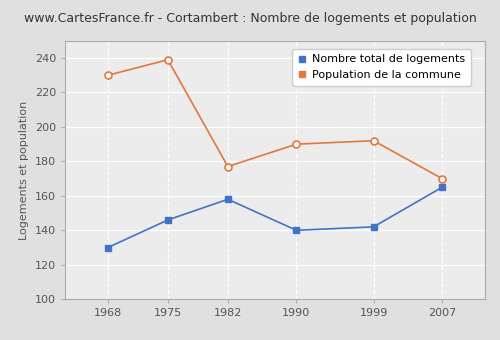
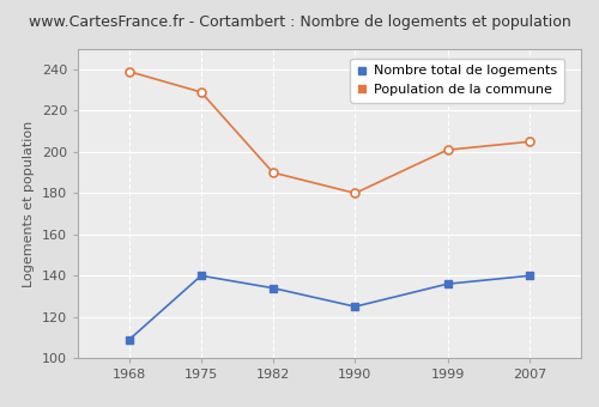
Nombre total de logements/1968: 130 -> 109
Population de la commune/1968: 230 -> 239
Nombre total de logements/1975: 146 -> 140
Population de la commune/1975: 239 -> 229
Nombre total de logements/1982: 158 -> 134
Population de la commune/1982: 177 -> 190
Nombre total de logements/1990: 140 -> 125
Population de la commune/1990: 190 -> 180
Nombre total de logements/1999: 142 -> 136
Population de la commune/1999: 192 -> 201
Nombre total de logements/2007: 165 -> 140
Population de la commune/2007: 170 -> 205
